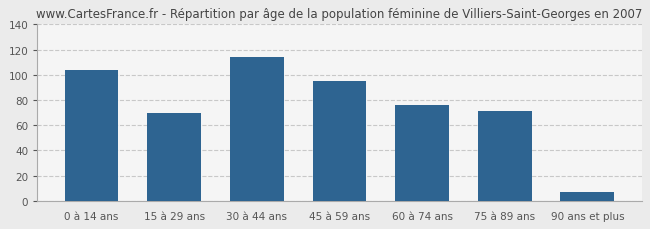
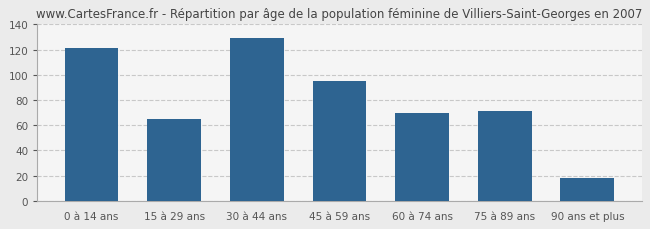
0 à 14 ans: 104 -> 121
15 à 29 ans: 70 -> 65
30 à 44 ans: 114 -> 129
60 à 74 ans: 76 -> 70
90 ans et plus: 7 -> 18
